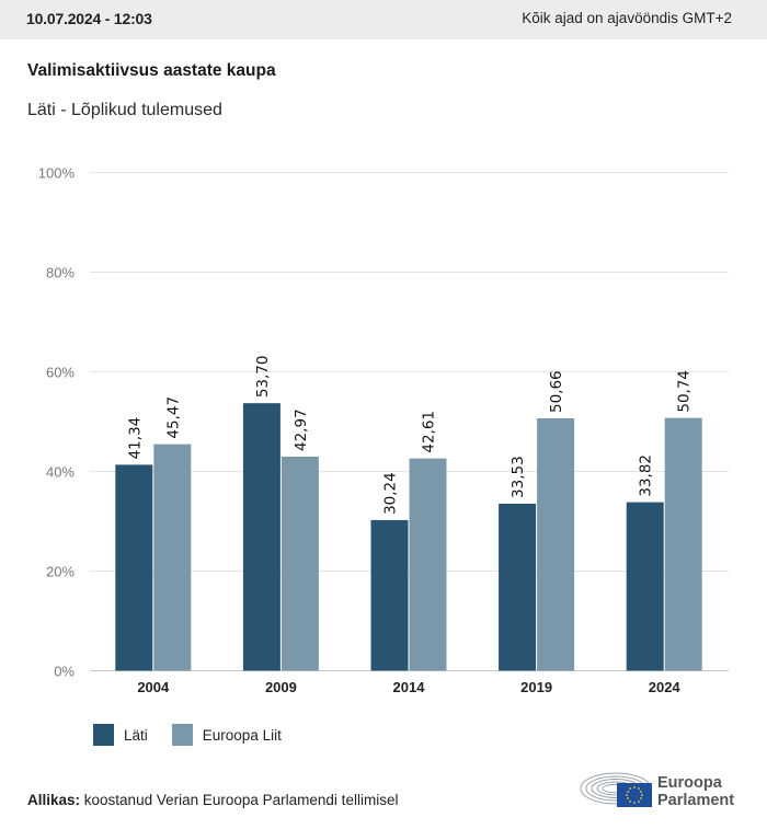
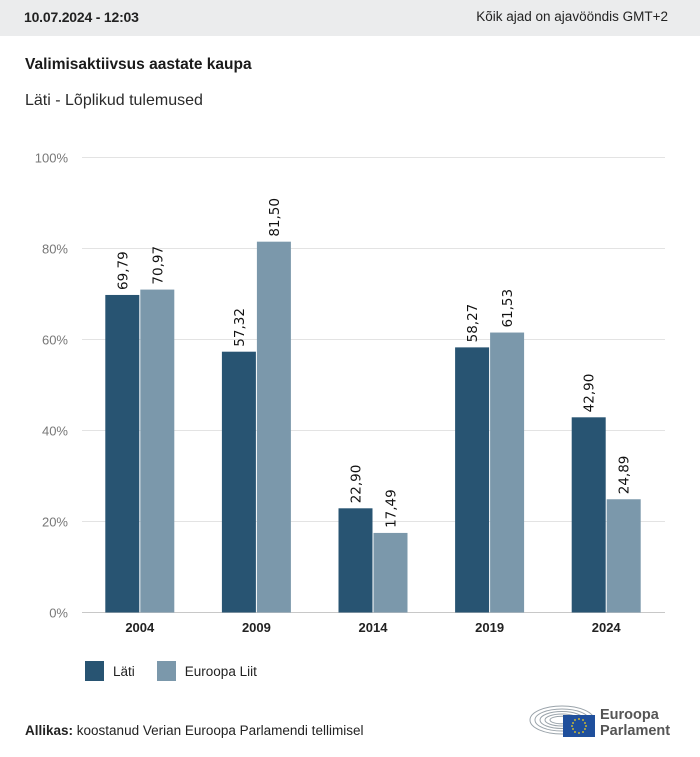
Läti/2004: 41,34 -> 69,79
Euroopa Liit/2004: 45,47 -> 70,97
Läti/2009: 53,70 -> 57,32
Euroopa Liit/2009: 42,97 -> 81,50
Läti/2014: 30,24 -> 22,90
Euroopa Liit/2014: 42,61 -> 17,49
Läti/2019: 33,53 -> 58,27
Euroopa Liit/2019: 50,66 -> 61,53
Läti/2024: 33,82 -> 42,90
Euroopa Liit/2024: 50,74 -> 24,89
